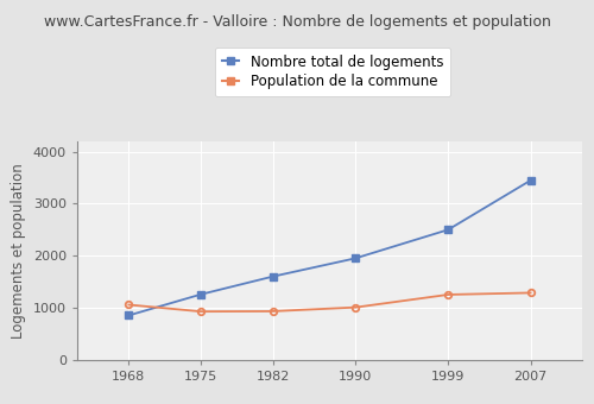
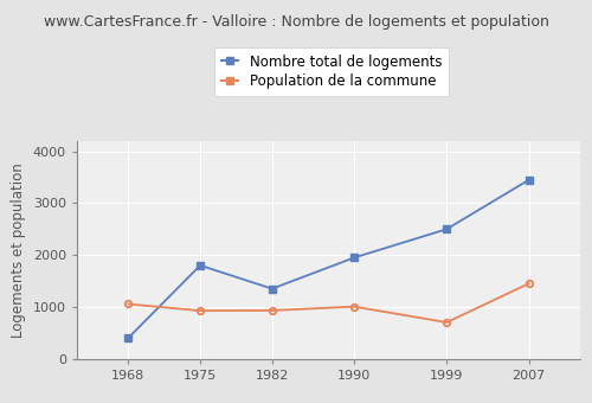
Nombre total de logements/1968: 850 -> 400
Nombre total de logements/1975: 1260 -> 1800
Nombre total de logements/1982: 1600 -> 1350
Population de la commune/1999: 1250 -> 700
Population de la commune/2007: 1280 -> 1450
